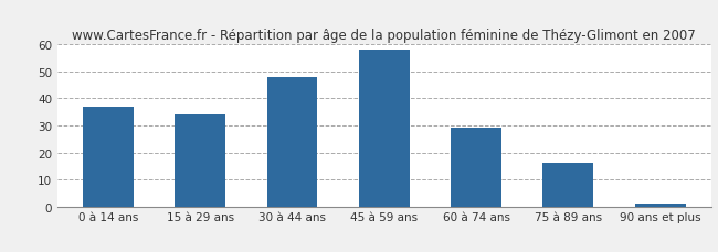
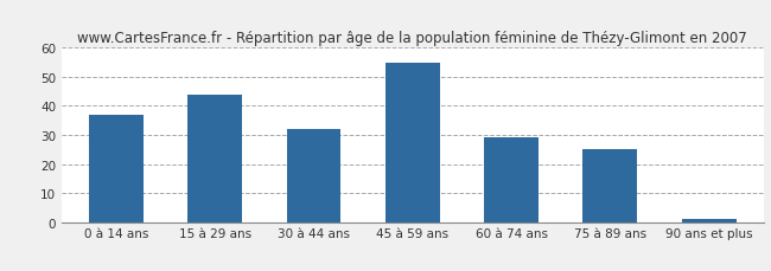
15 à 29 ans: 34 -> 44
30 à 44 ans: 48 -> 32
45 à 59 ans: 58 -> 55
75 à 89 ans: 16 -> 25
